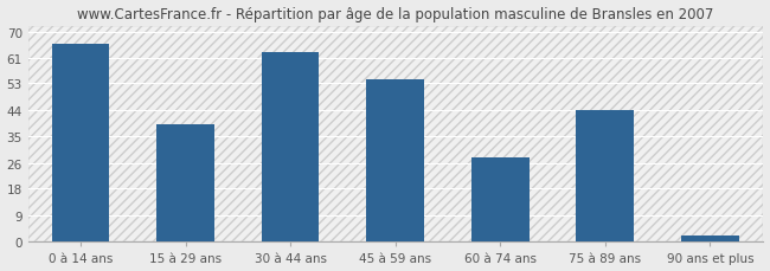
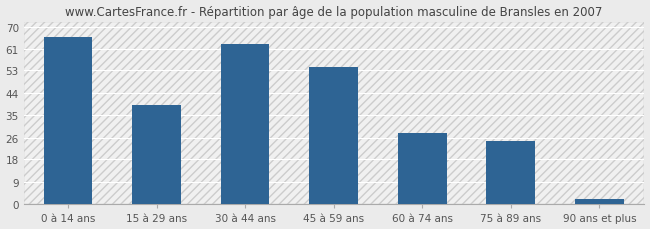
75 à 89 ans: 44 -> 25
